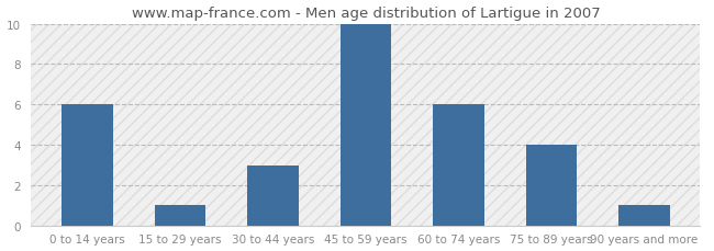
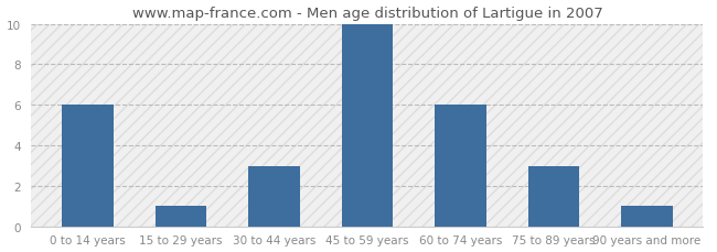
75 to 89 years: 4 -> 3
